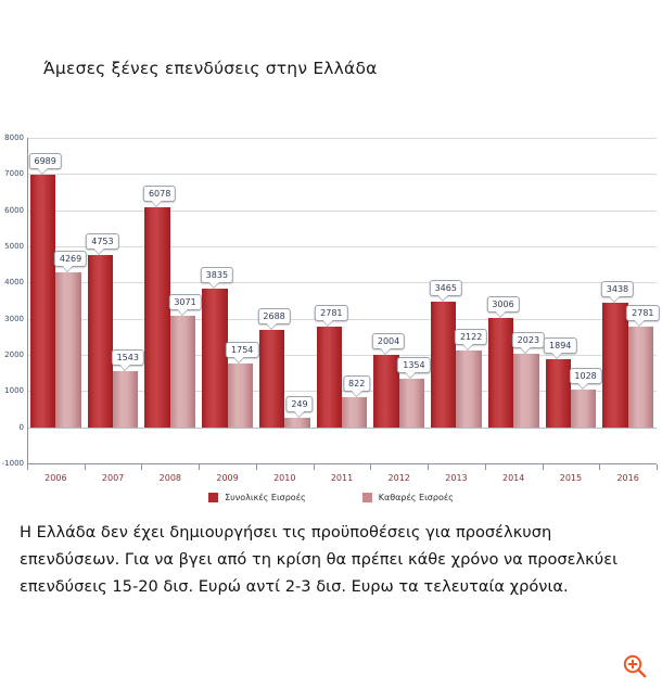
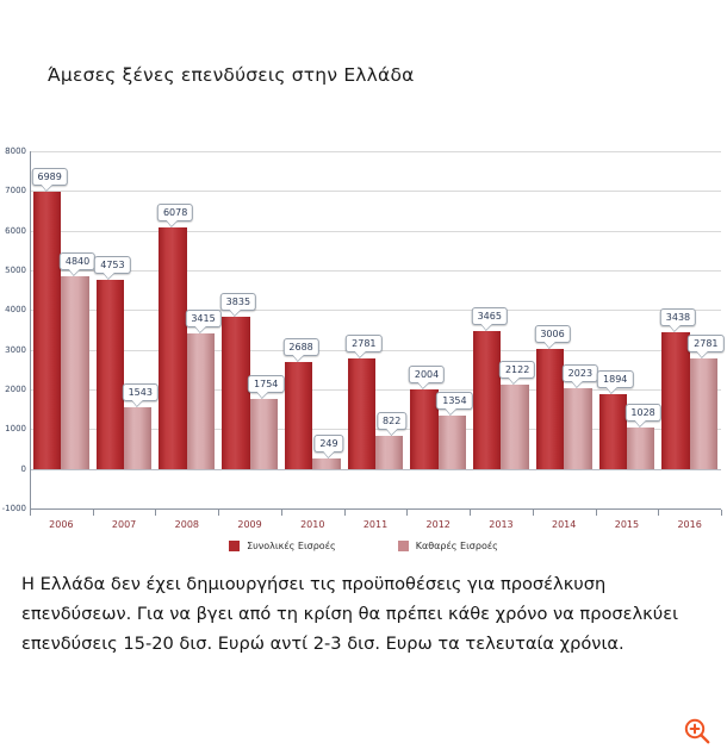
Καθαρές Εισροές/2006: 4269 -> 4840
Καθαρές Εισροές/2008: 3071 -> 3415
